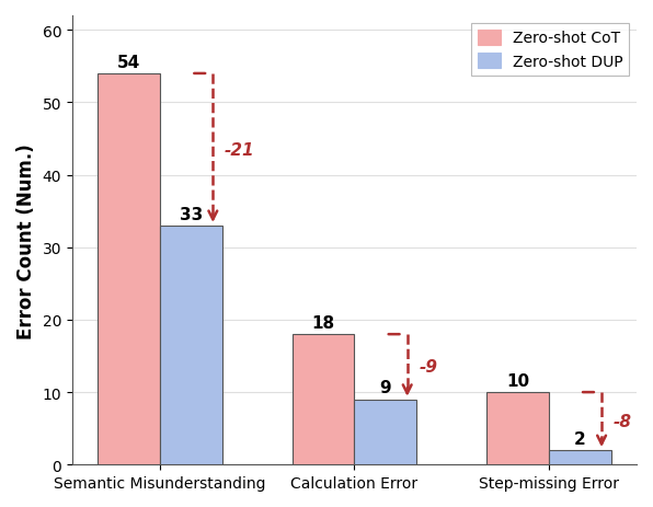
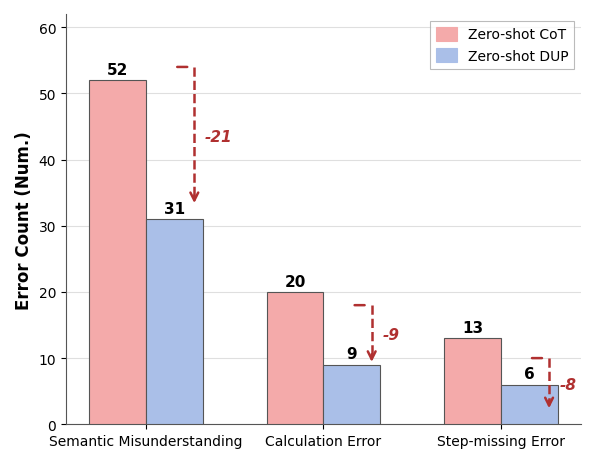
Zero-shot CoT/Semantic Misunderstanding: 54 -> 52
Zero-shot DUP/Semantic Misunderstanding: 33 -> 31
Zero-shot CoT/Calculation Error: 18 -> 20
Zero-shot CoT/Step-missing Error: 10 -> 13
Zero-shot DUP/Step-missing Error: 2 -> 6
